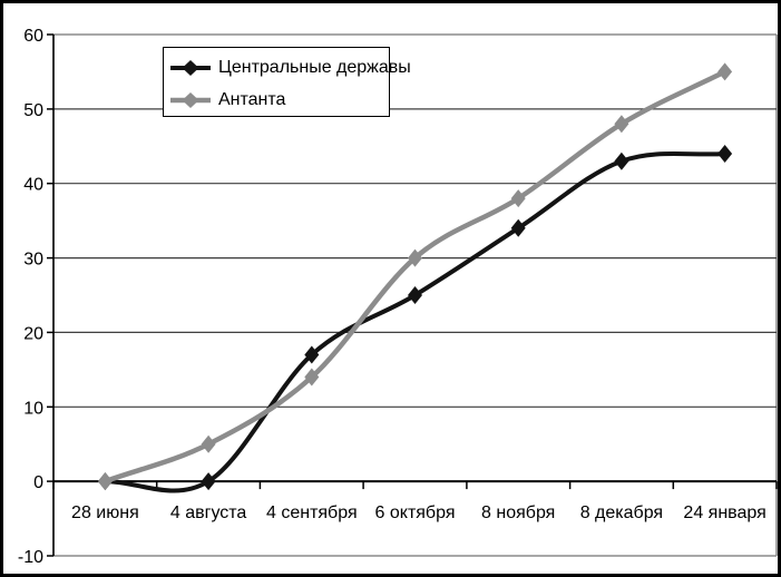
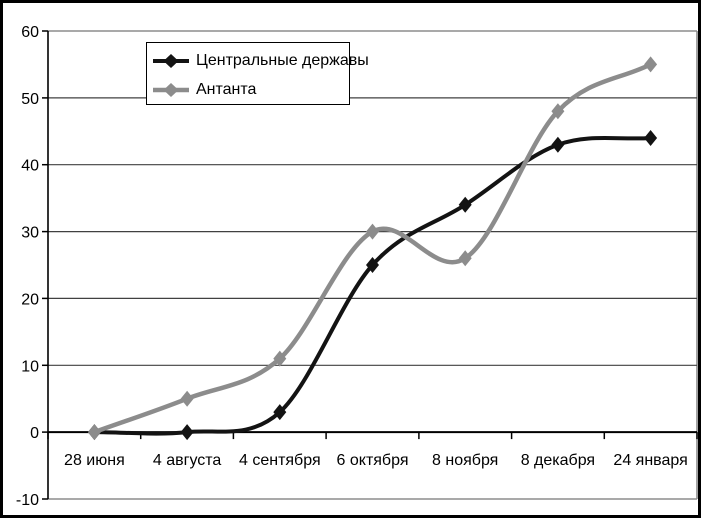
Центральные державы/4 сентября: 17 -> 3
Антанта/4 сентября: 14 -> 11
Антанта/8 ноября: 38 -> 26
